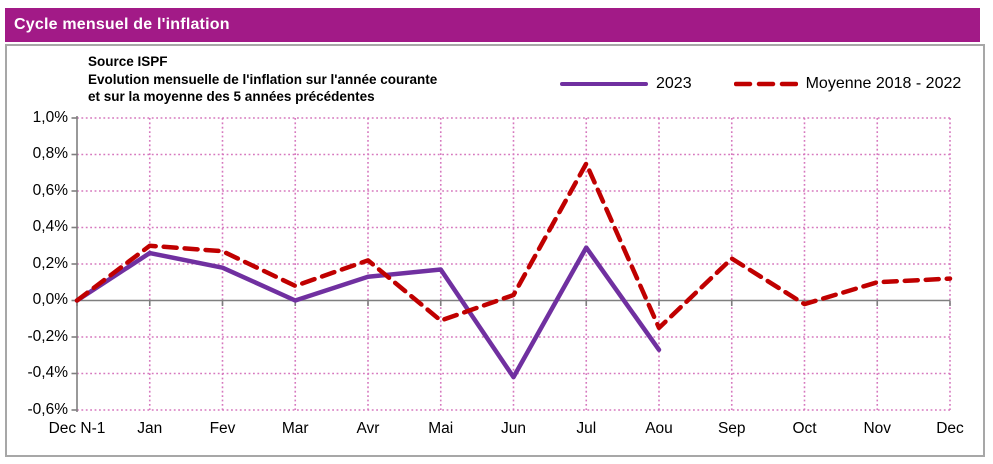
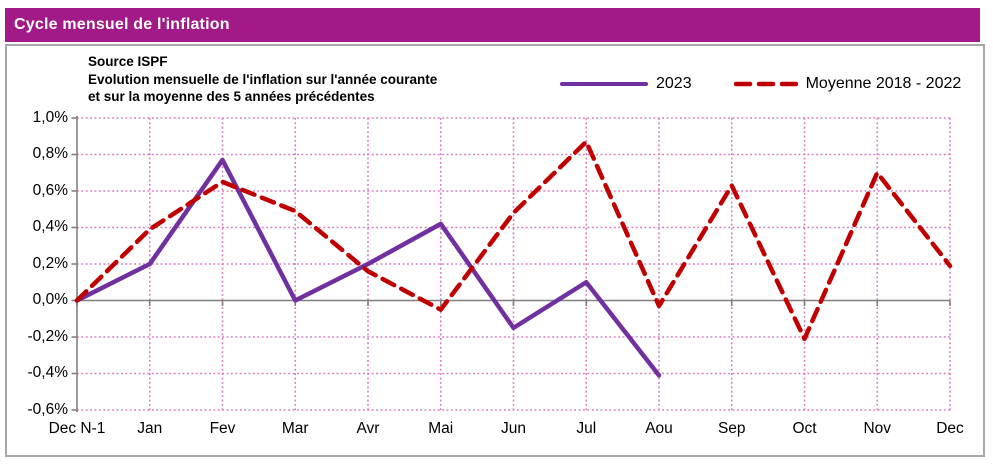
2023/Jan: 0,26% -> 0,20%
Moyenne 2018 - 2022/Jan: 0,30% -> 0,39%
2023/Fev: 0,18% -> 0,77%
Moyenne 2018 - 2022/Fev: 0,27% -> 0,65%
Moyenne 2018 - 2022/Mar: 0,08% -> 0,49%
2023/Avr: 0,13% -> 0,20%
Moyenne 2018 - 2022/Avr: 0,22% -> 0,16%
2023/Mai: 0,17% -> 0,42%
Moyenne 2018 - 2022/Mai: -0,11% -> -0,05%
2023/Jun: -0,42% -> -0,15%
Moyenne 2018 - 2022/Jun: 0,03% -> 0,48%
2023/Jul: 0,29% -> 0,10%
Moyenne 2018 - 2022/Jul: 0,75% -> 0,87%
2023/Aou: -0,27% -> -0,41%
Moyenne 2018 - 2022/Aou: -0,15% -> -0,03%
Moyenne 2018 - 2022/Sep: 0,23% -> 0,63%
Moyenne 2018 - 2022/Oct: -0,02% -> -0,21%
Moyenne 2018 - 2022/Nov: 0,10% -> 0,70%
Moyenne 2018 - 2022/Dec: 0,12% -> 0,19%
